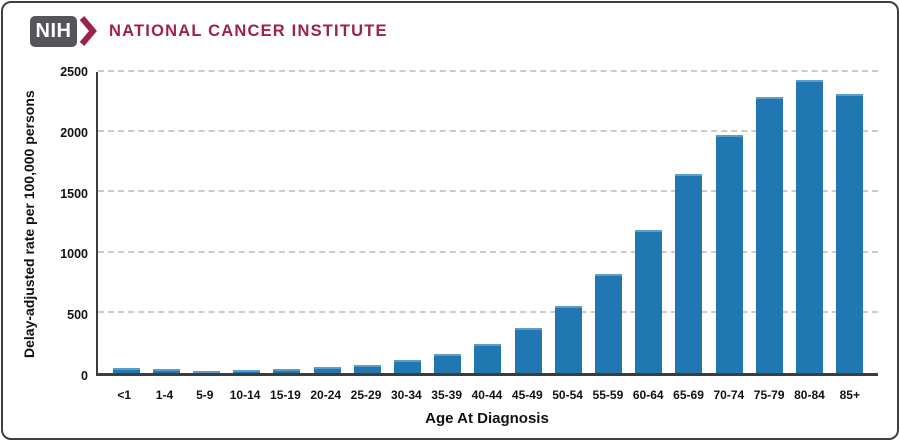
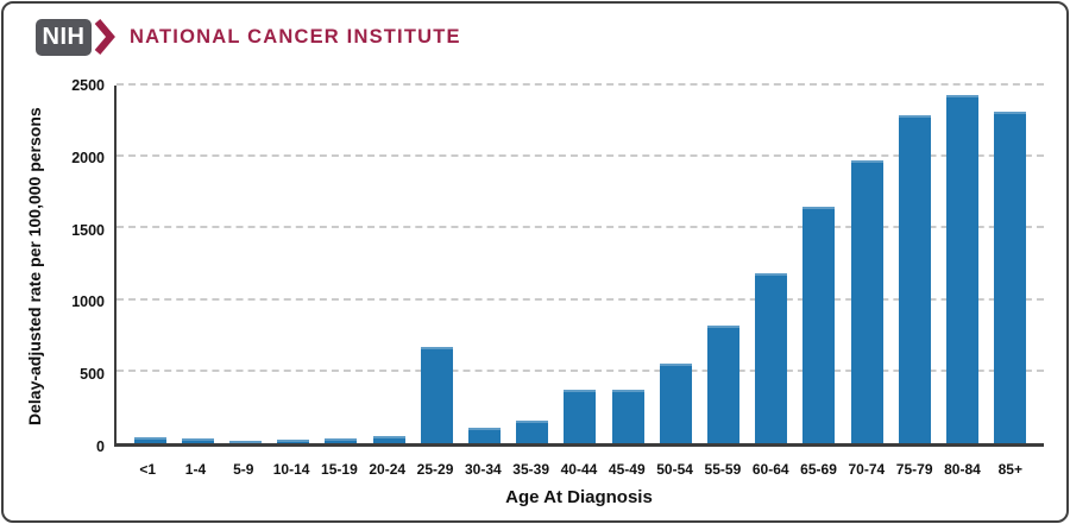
25-29: 60 -> 670
40-44: 240 -> 370
